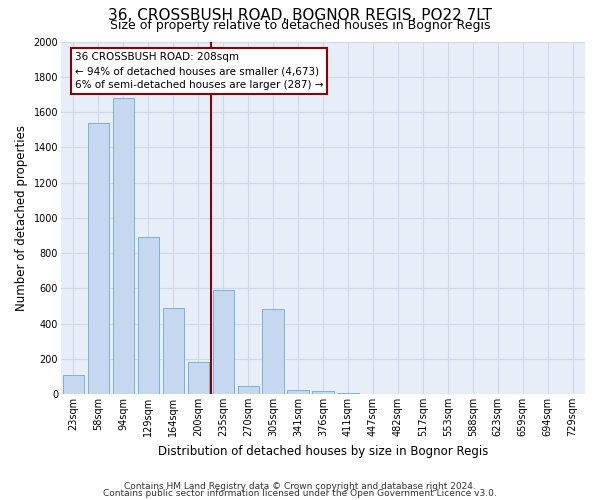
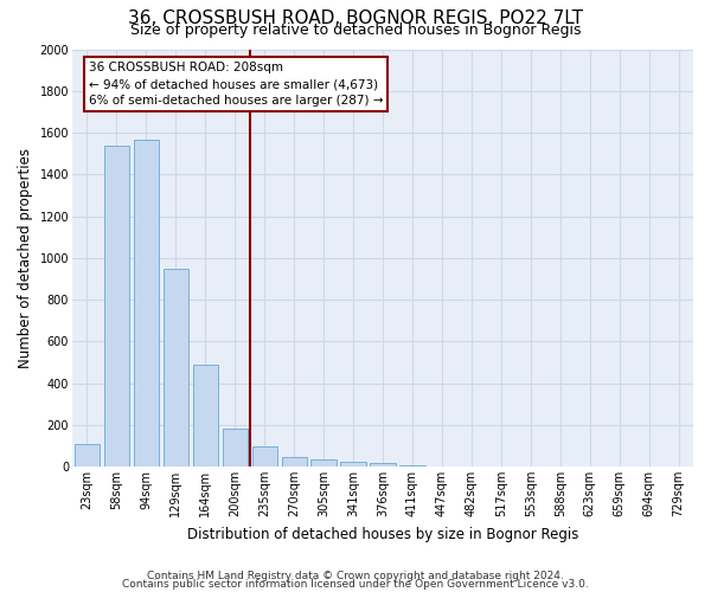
94sqm: 1680 -> 1560
129sqm: 890 -> 950
235sqm: 590 -> 100
305sqm: 480 -> 30
